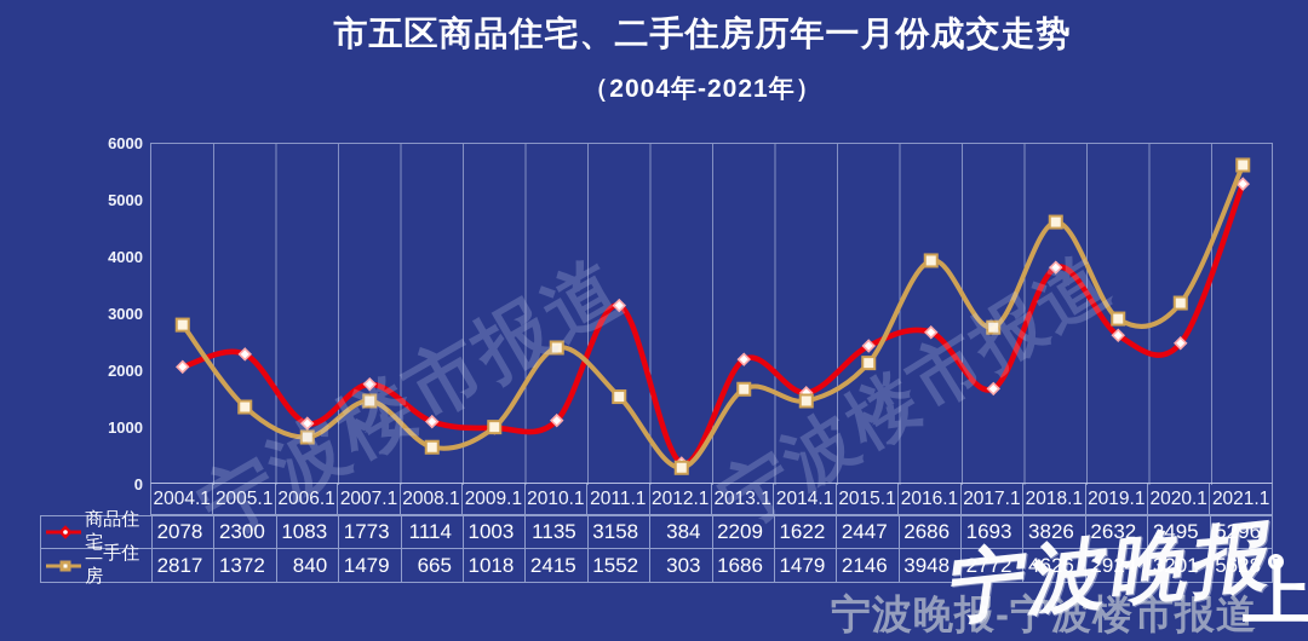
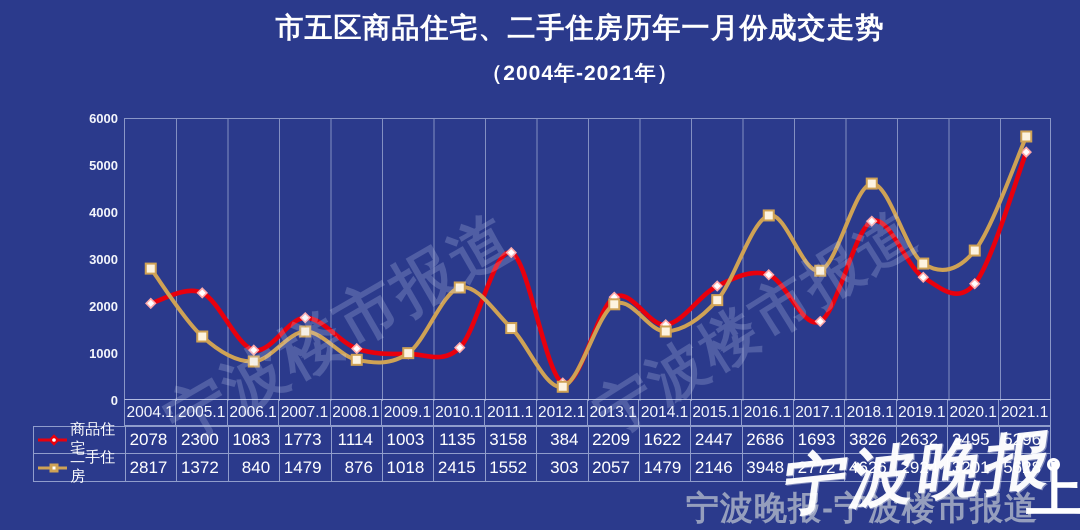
二手住房/2008.1: 665 -> 876
二手住房/2013.1: 1686 -> 2057
